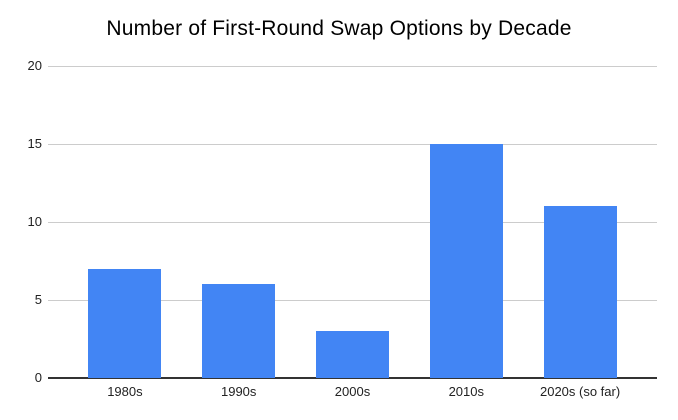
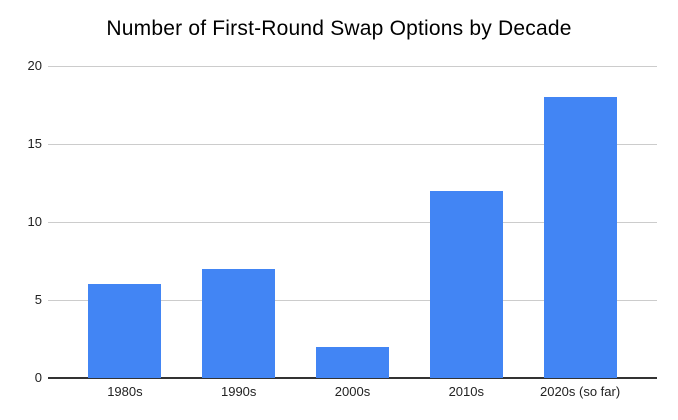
1980s: 7 -> 6
1990s: 6 -> 7
2000s: 3 -> 2
2010s: 15 -> 12
2020s (so far): 11 -> 18
